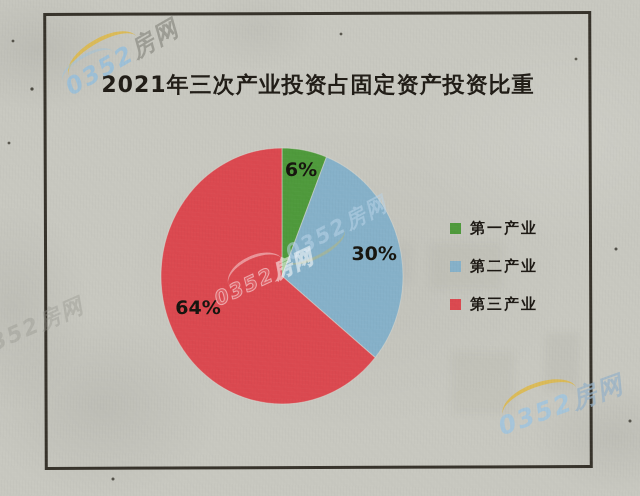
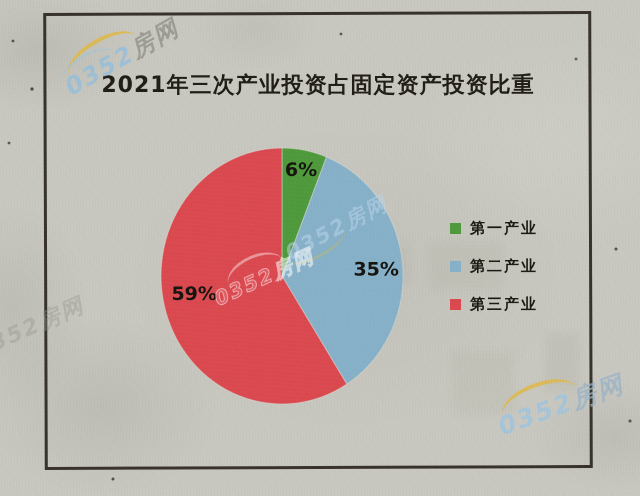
第二产业: 30% -> 35%
第三产业: 64% -> 59%
